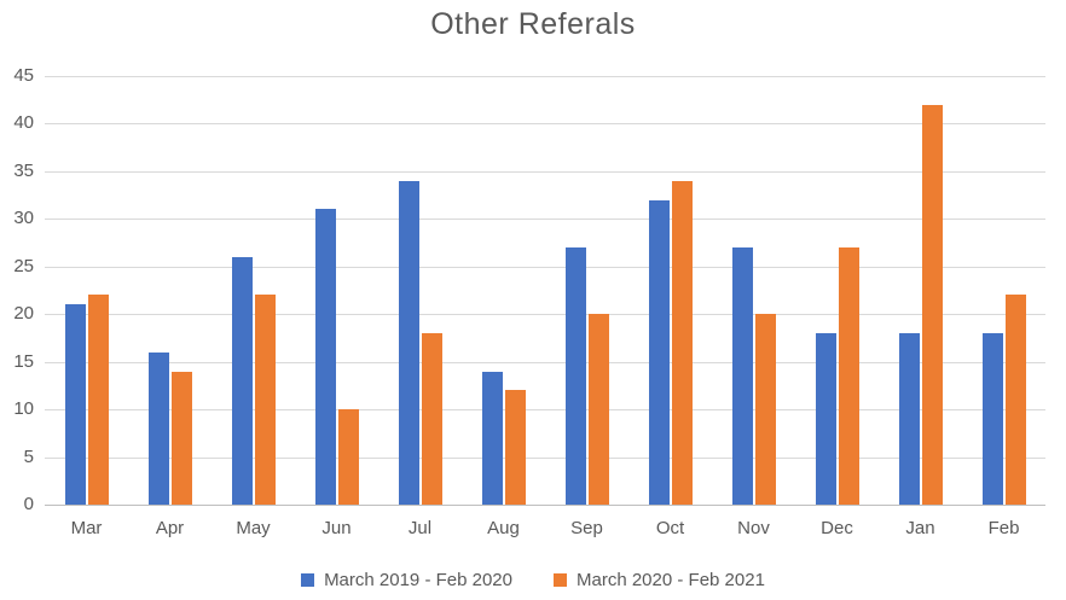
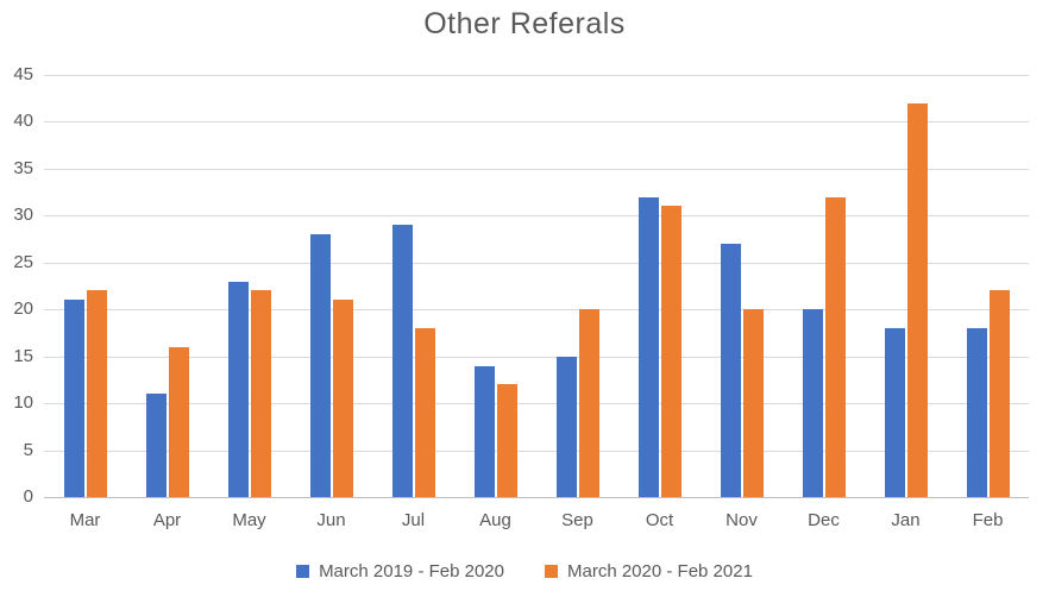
March 2019 - Feb 2020/Apr: 16 -> 11
March 2020 - Feb 2021/Apr: 14 -> 16
March 2019 - Feb 2020/May: 26 -> 23
March 2019 - Feb 2020/Jun: 31 -> 28
March 2020 - Feb 2021/Jun: 10 -> 21
March 2019 - Feb 2020/Jul: 34 -> 29
March 2019 - Feb 2020/Sep: 27 -> 15
March 2020 - Feb 2021/Oct: 34 -> 31
March 2019 - Feb 2020/Dec: 18 -> 20
March 2020 - Feb 2021/Dec: 27 -> 32
